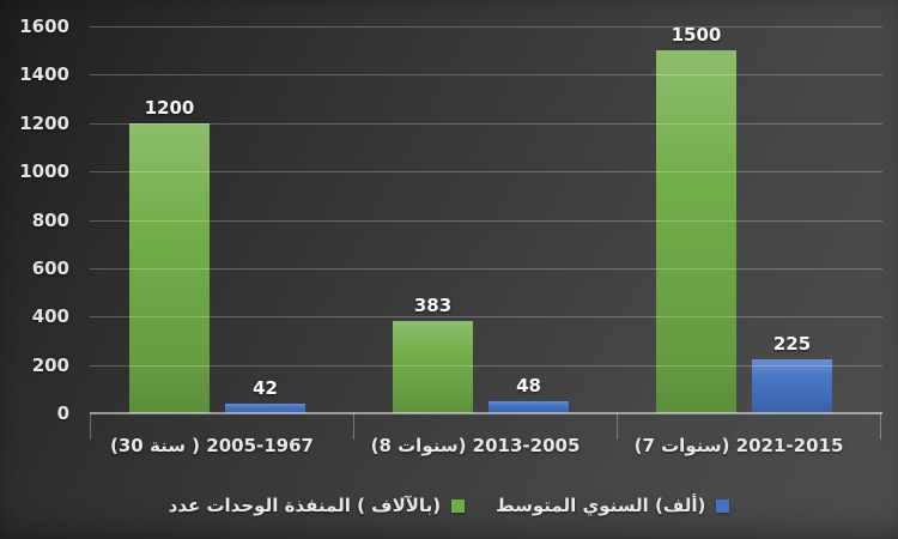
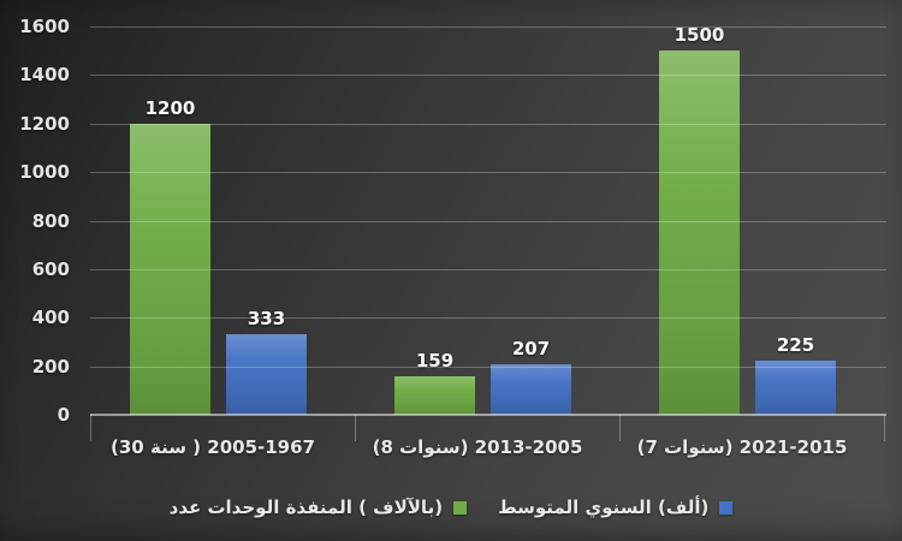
المتوسط‎ السنوي‎ (ألف)‎/(30‎ سنة‎ ) 2005-1967: 42 -> 333
عدد‎ الوحدات‎ المنفذة‎ ( بالآلاف)‎/(8‎ سنوات‎) 2013-2005: 383 -> 159
المتوسط‎ السنوي‎ (ألف)‎/(8‎ سنوات‎) 2013-2005: 48 -> 207
